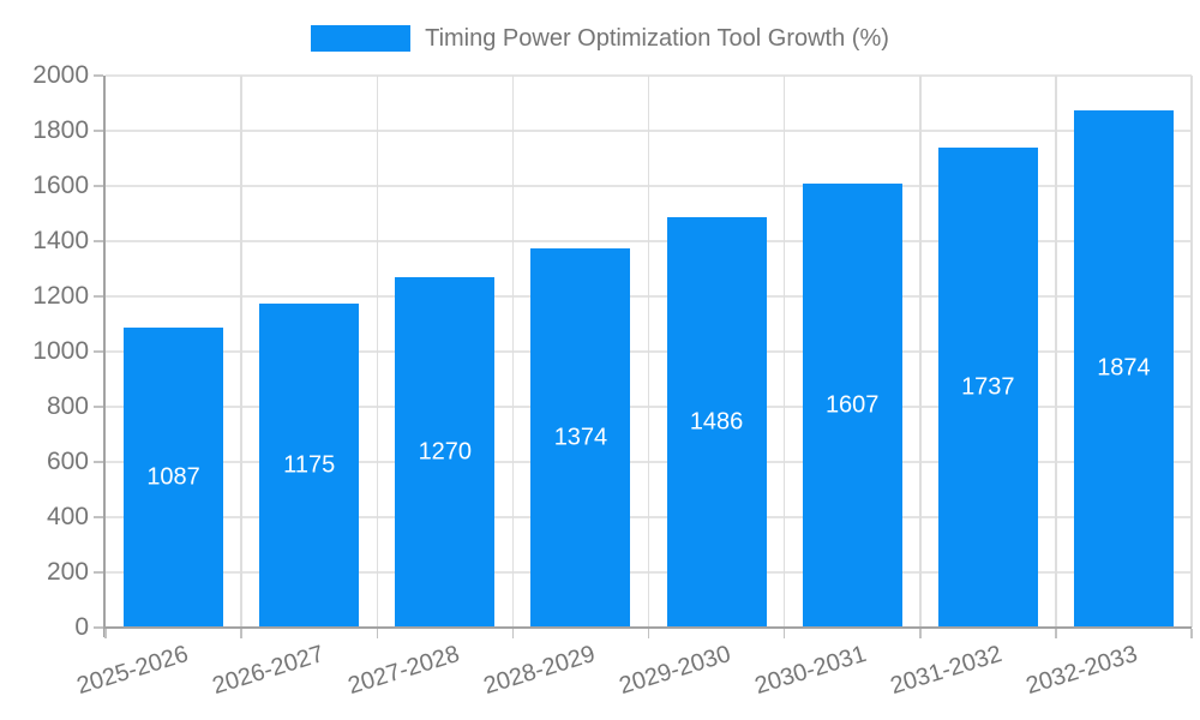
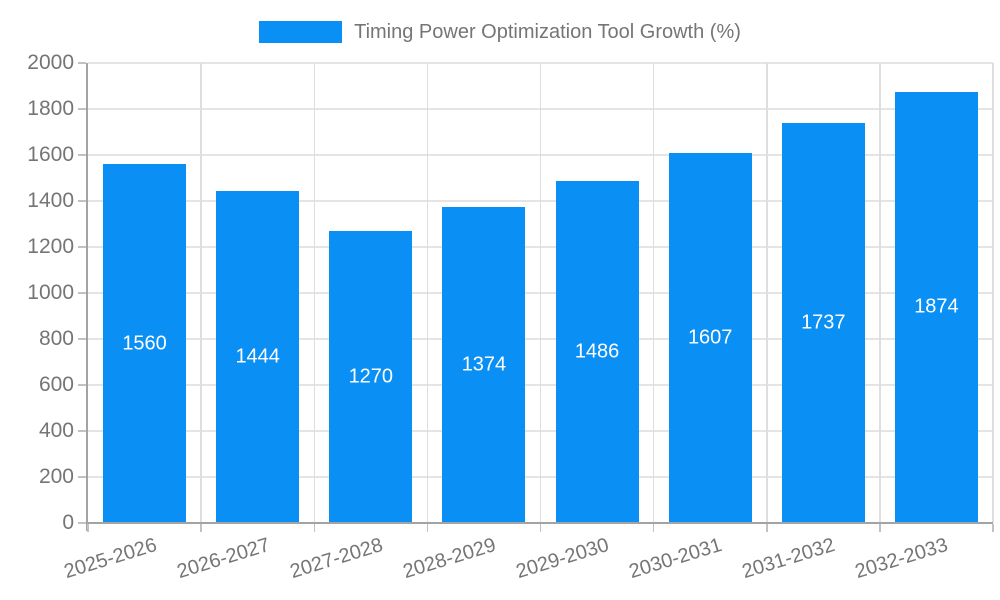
2025-2026: 1087 -> 1560
2026-2027: 1175 -> 1444
